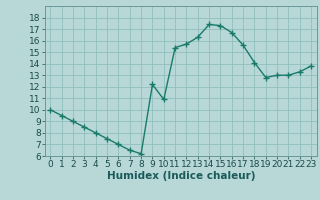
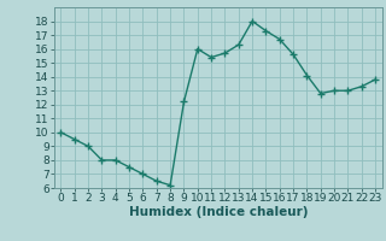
3: 8.5 -> 8.0
10: 10.9 -> 16.0
14: 17.4 -> 18.0
